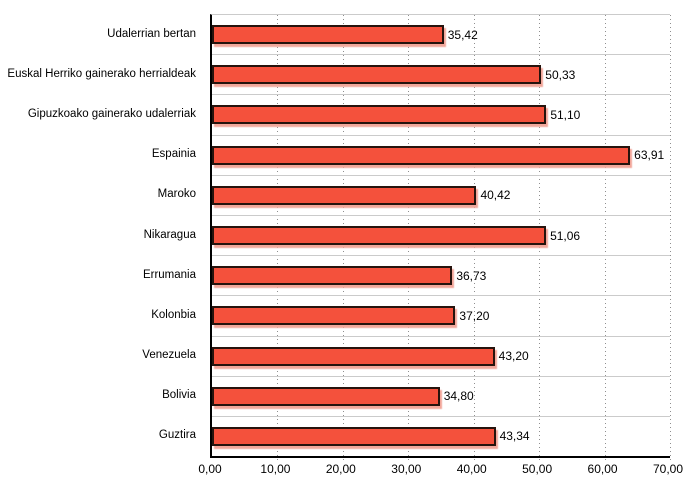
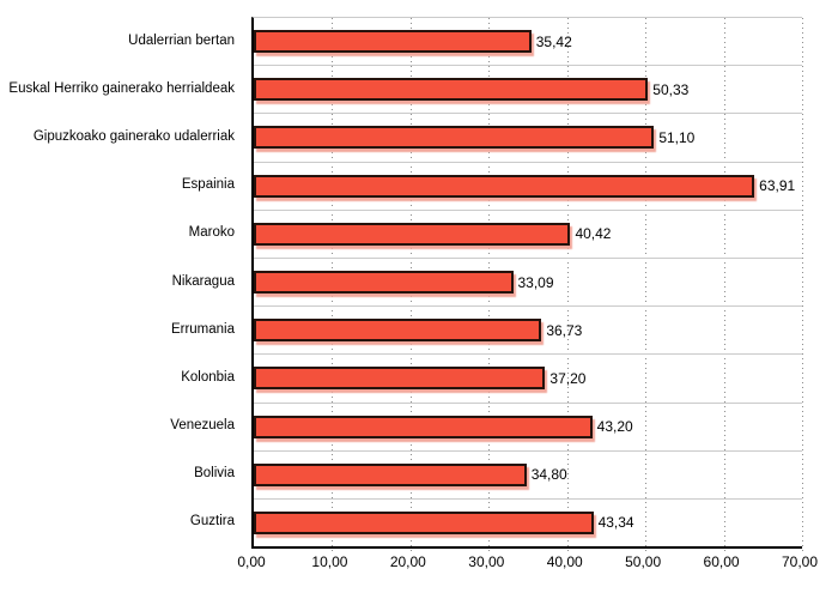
Nikaragua: 51,06 -> 33,09
